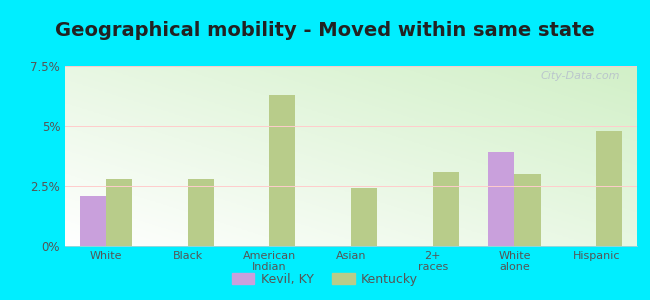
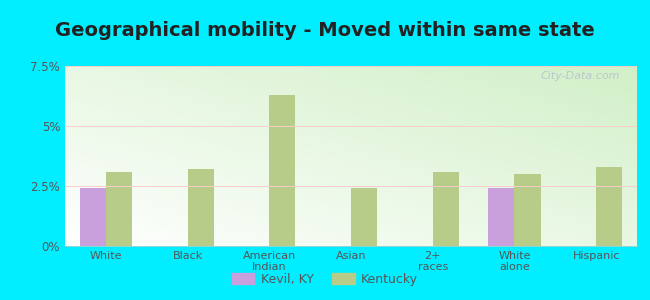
Kevil, KY/White: 2.1% -> 2.4%
Kentucky/White: 2.8% -> 3.1%
Kentucky/Black: 2.8% -> 3.2%
Kevil, KY/White alone: 3.9% -> 2.4%
Kentucky/Hispanic: 4.8% -> 3.3%
